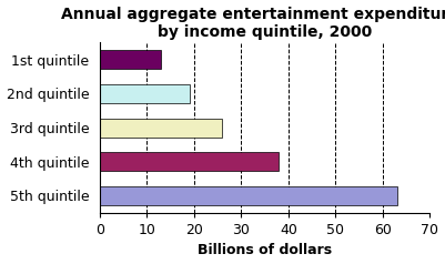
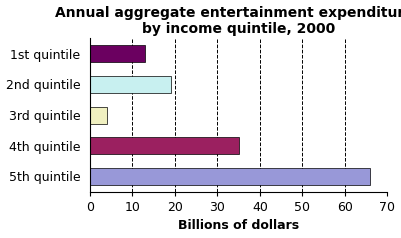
3rd quintile: 26 -> 4
4th quintile: 38 -> 35
5th quintile: 63 -> 66
